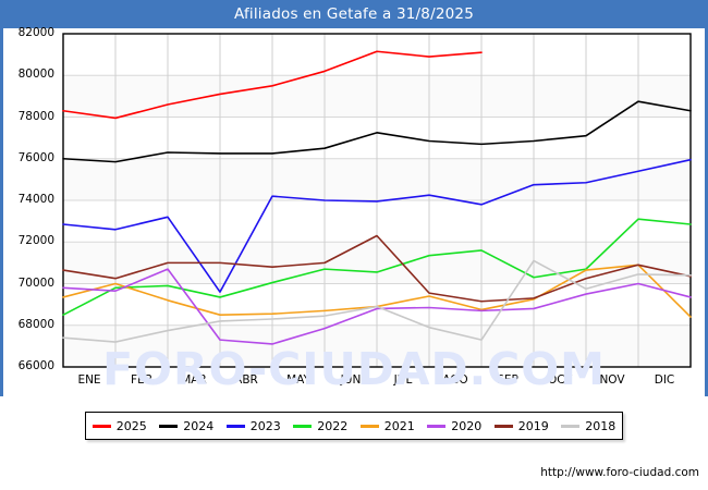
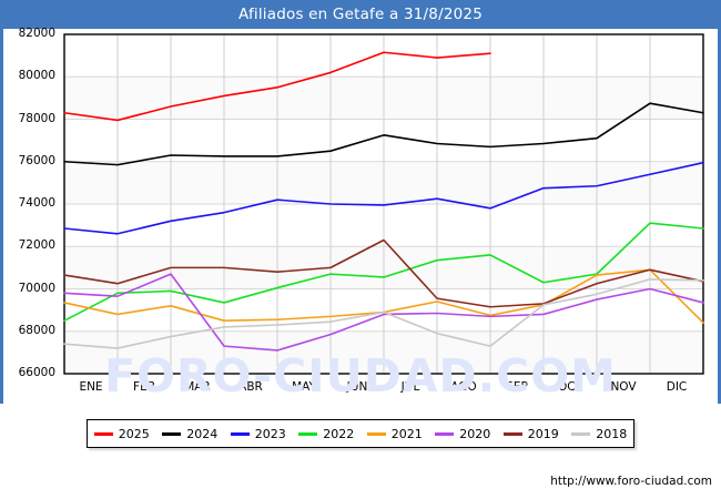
2021/ENE: 70000 -> 68800
2023/MAR: 69600 -> 73600
2018/SEP: 71100 -> 69200
